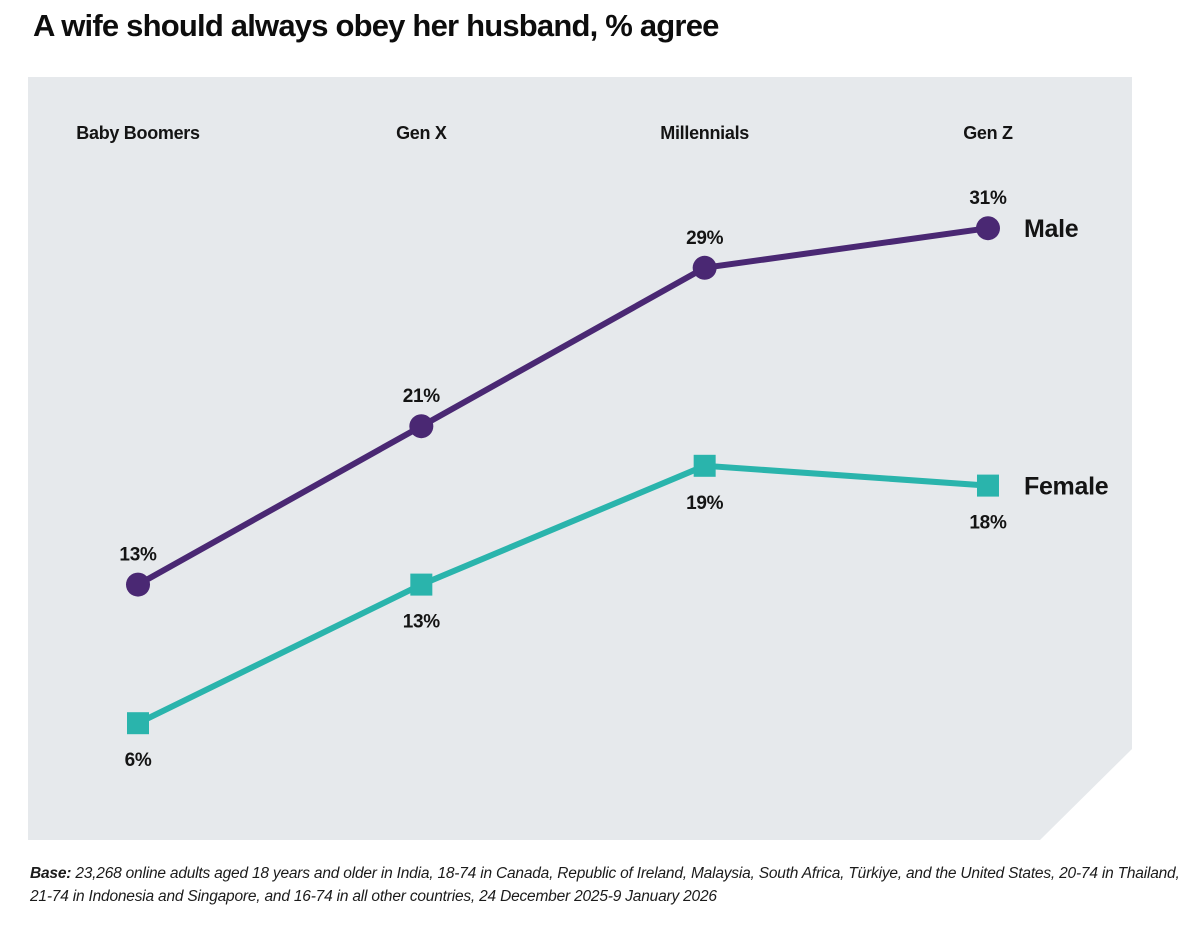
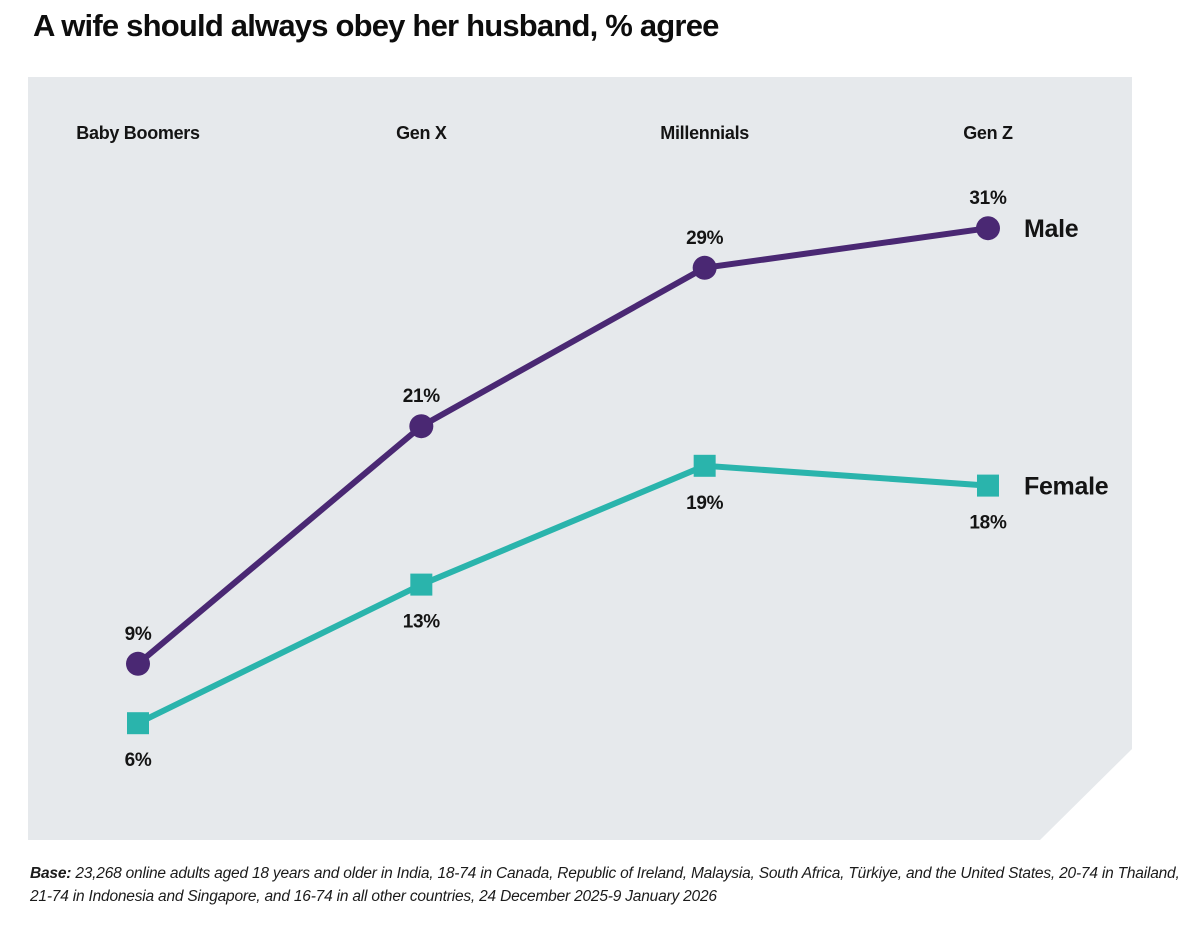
Male/Baby Boomers: 13% -> 9%
